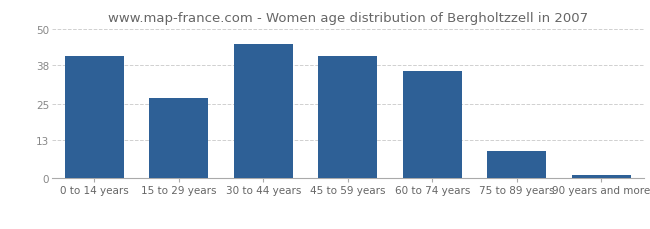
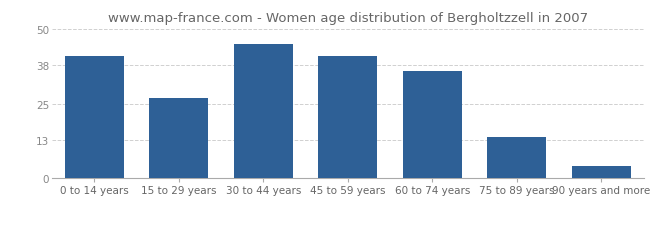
75 to 89 years: 9 -> 14
90 years and more: 1 -> 4
